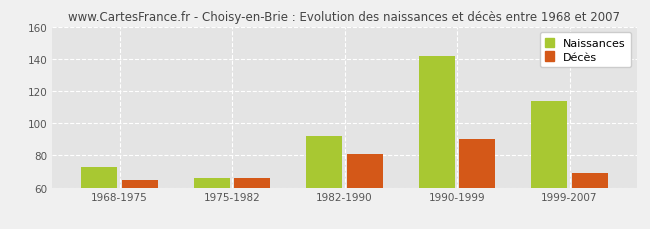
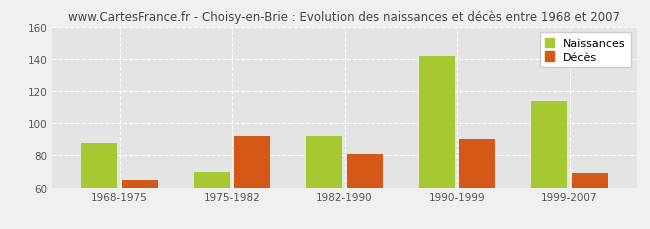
Naissances/1968-1975: 73 -> 88
Naissances/1975-1982: 66 -> 70
Décès/1975-1982: 66 -> 92
